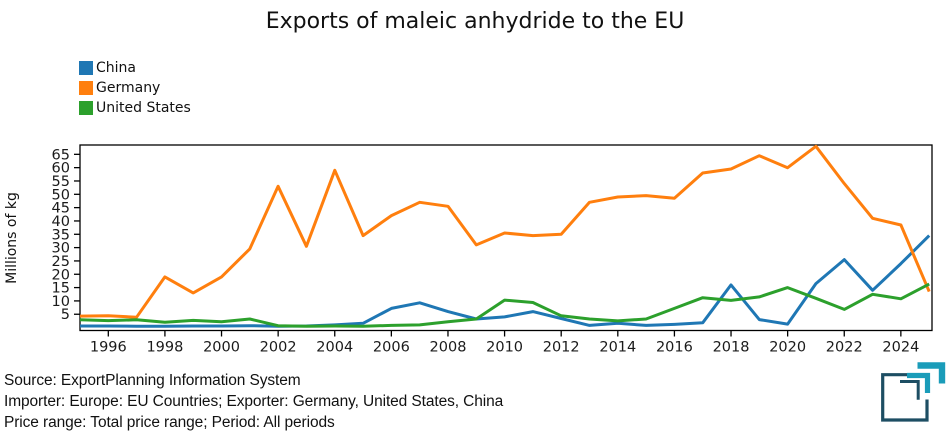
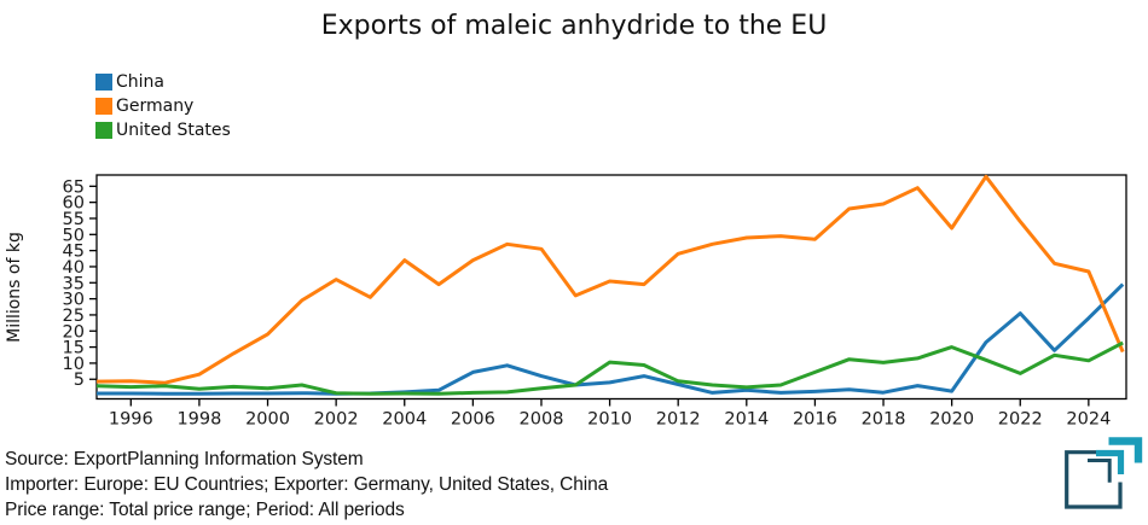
Germany/1998: 19 -> 6
Germany/2002: 53 -> 36
Germany/2004: 59 -> 42
Germany/2012: 35 -> 44
China/2018: 16 -> 1
Germany/2020: 60 -> 52
